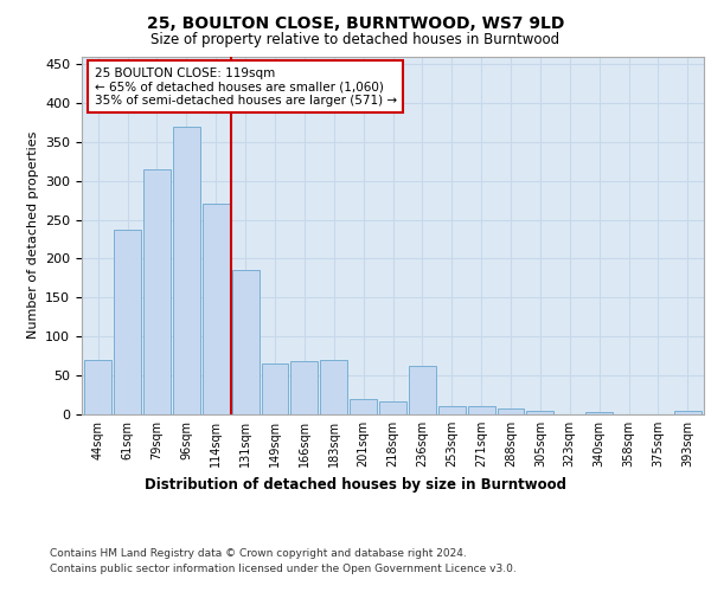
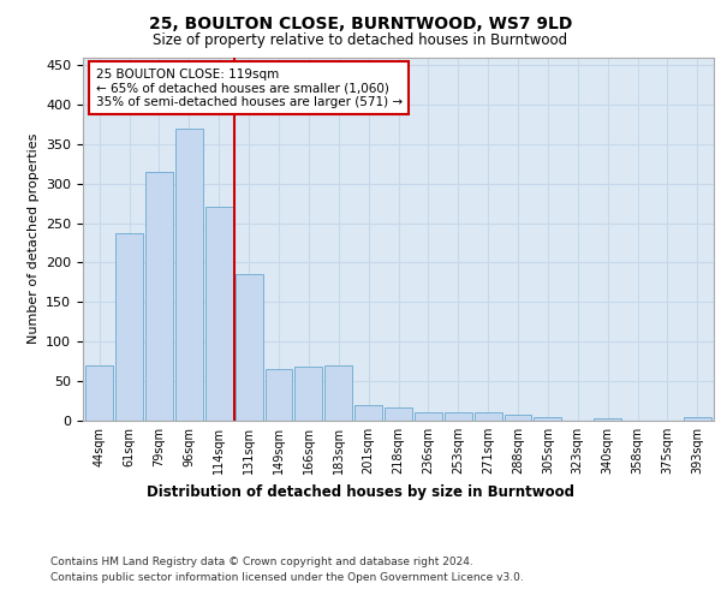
236sqm: 62 -> 10
